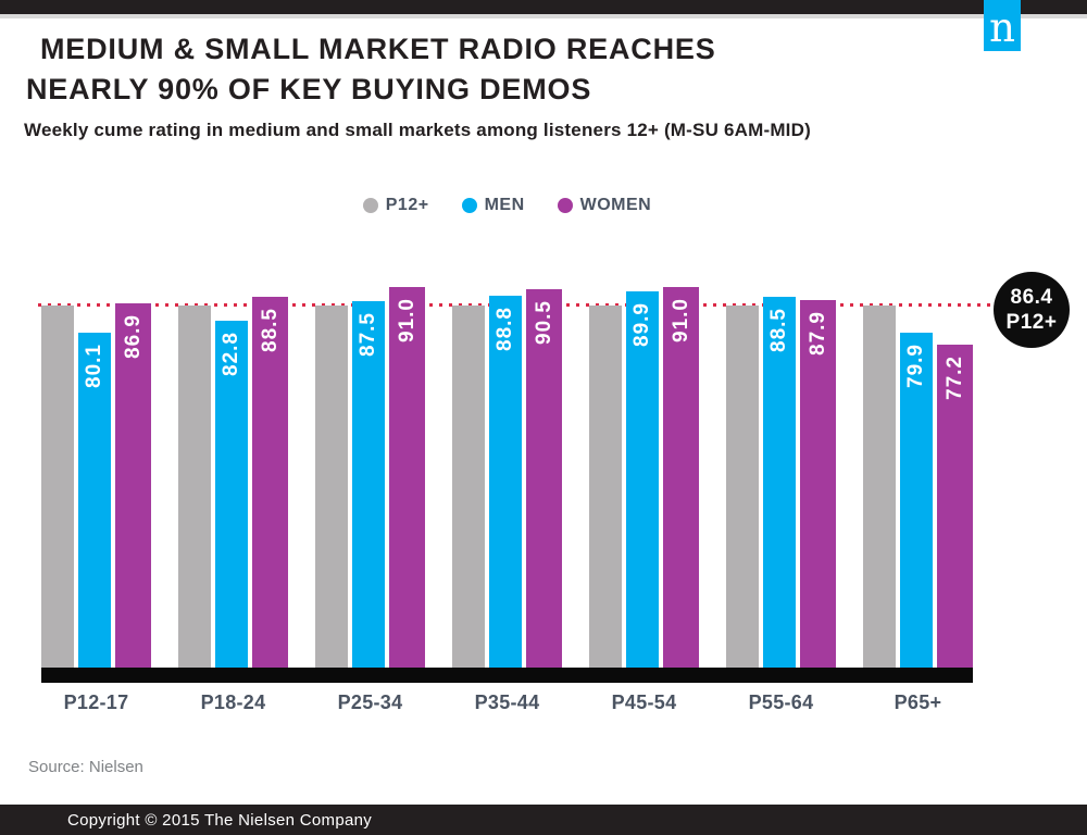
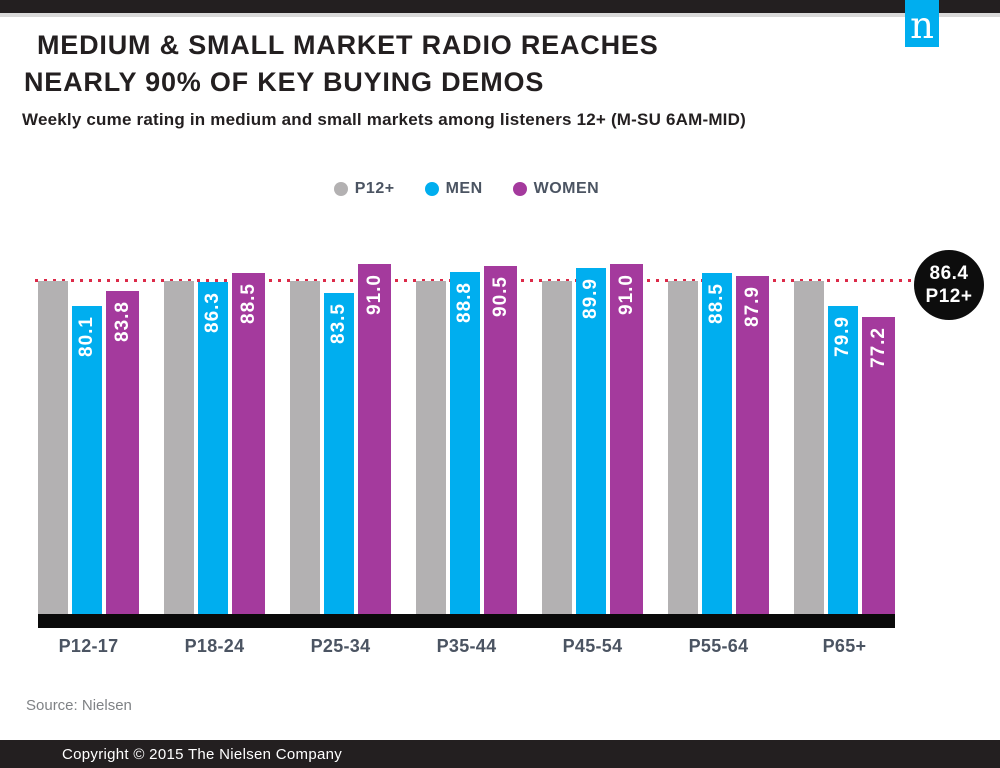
WOMEN/P12-17: 86.9 -> 83.8
MEN/P18-24: 82.8 -> 86.3
MEN/P25-34: 87.5 -> 83.5
